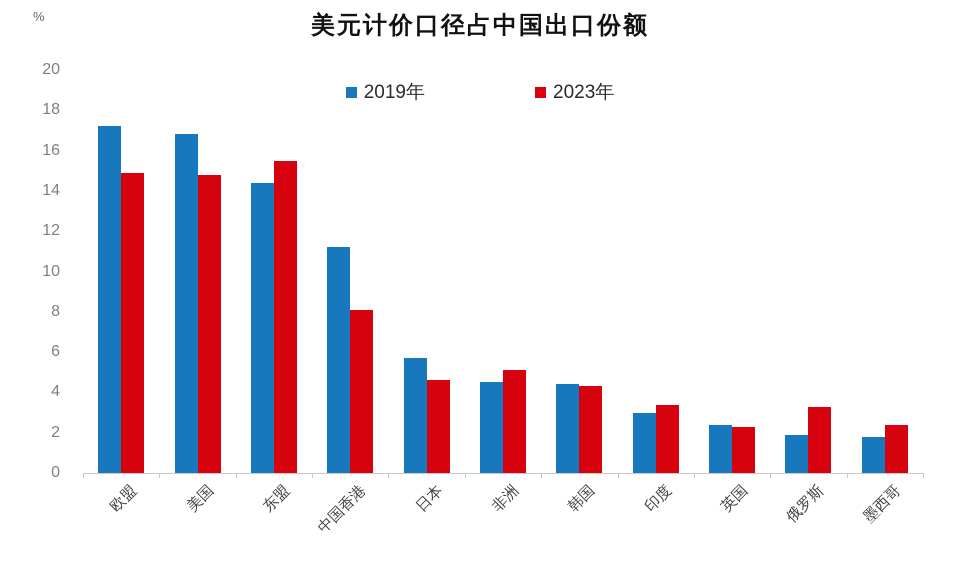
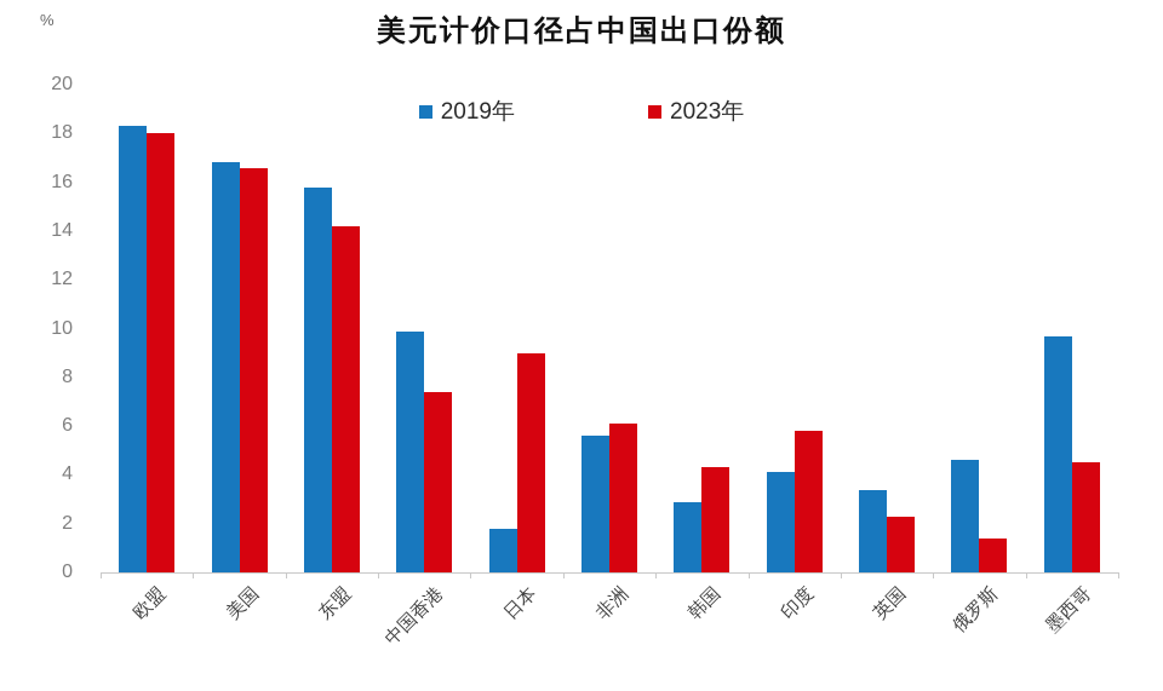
2019年/欧盟: 17.2 -> 18.3
2023年/欧盟: 14.9 -> 18.0
2023年/美国: 14.8 -> 16.6
2019年/东盟: 14.4 -> 15.8
2023年/东盟: 15.5 -> 14.2
2019年/中国香港: 11.2 -> 9.9
2023年/中国香港: 8.1 -> 7.4
2019年/日本: 5.7 -> 1.8
2023年/日本: 4.6 -> 9.0
2019年/非洲: 4.5 -> 5.6
2023年/非洲: 5.1 -> 6.1
2019年/韩国: 4.4 -> 2.9
2019年/印度: 3.0 -> 4.1
2023年/印度: 3.4 -> 5.8
2019年/英国: 2.4 -> 3.4
2019年/俄罗斯: 1.9 -> 4.6
2023年/俄罗斯: 3.3 -> 1.4
2019年/墨西哥: 1.8 -> 9.7
2023年/墨西哥: 2.4 -> 4.5
